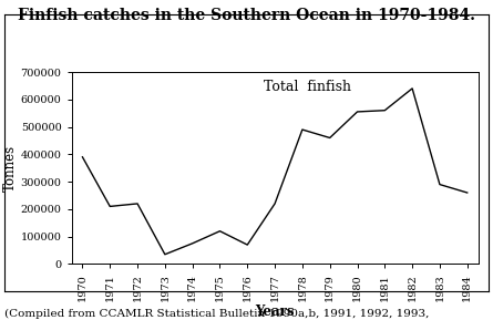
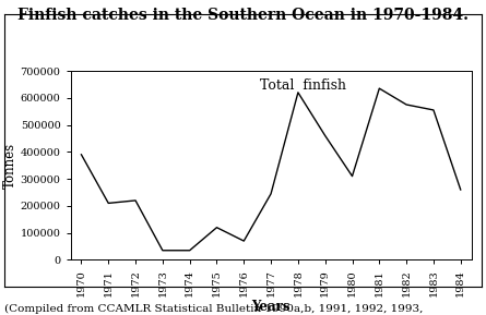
1974: 75000 -> 35000
1977: 220000 -> 245000
1978: 490000 -> 620000
1980: 555000 -> 310000
1981: 560000 -> 635000
1982: 640000 -> 575000
1983: 290000 -> 555000
